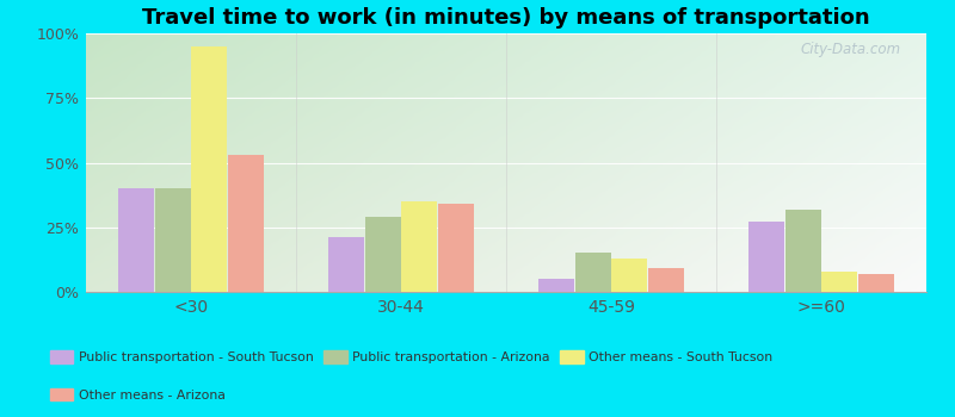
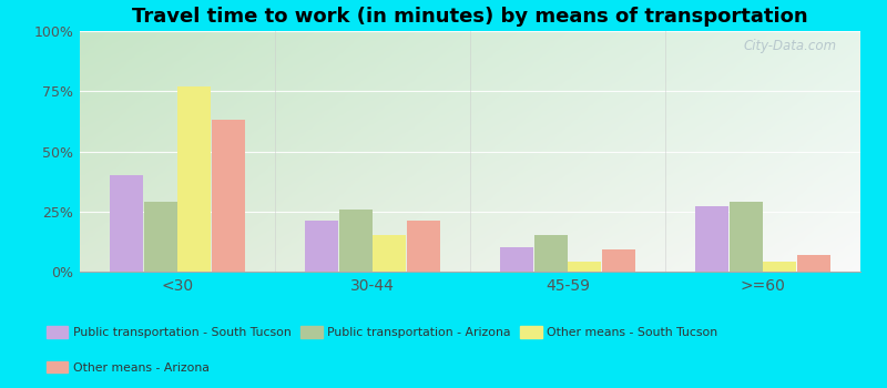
Public transportation - Arizona/<30: 40% -> 29%
Other means - South Tucson/<30: 95% -> 77%
Other means - Arizona/<30: 53% -> 63%
Public transportation - Arizona/30-44: 29% -> 26%
Other means - South Tucson/30-44: 35% -> 15%
Other means - Arizona/30-44: 34% -> 21%
Public transportation - South Tucson/45-59: 5% -> 10%
Other means - South Tucson/45-59: 13% -> 4%
Public transportation - Arizona/>=60: 32% -> 29%
Other means - South Tucson/>=60: 8% -> 4%
